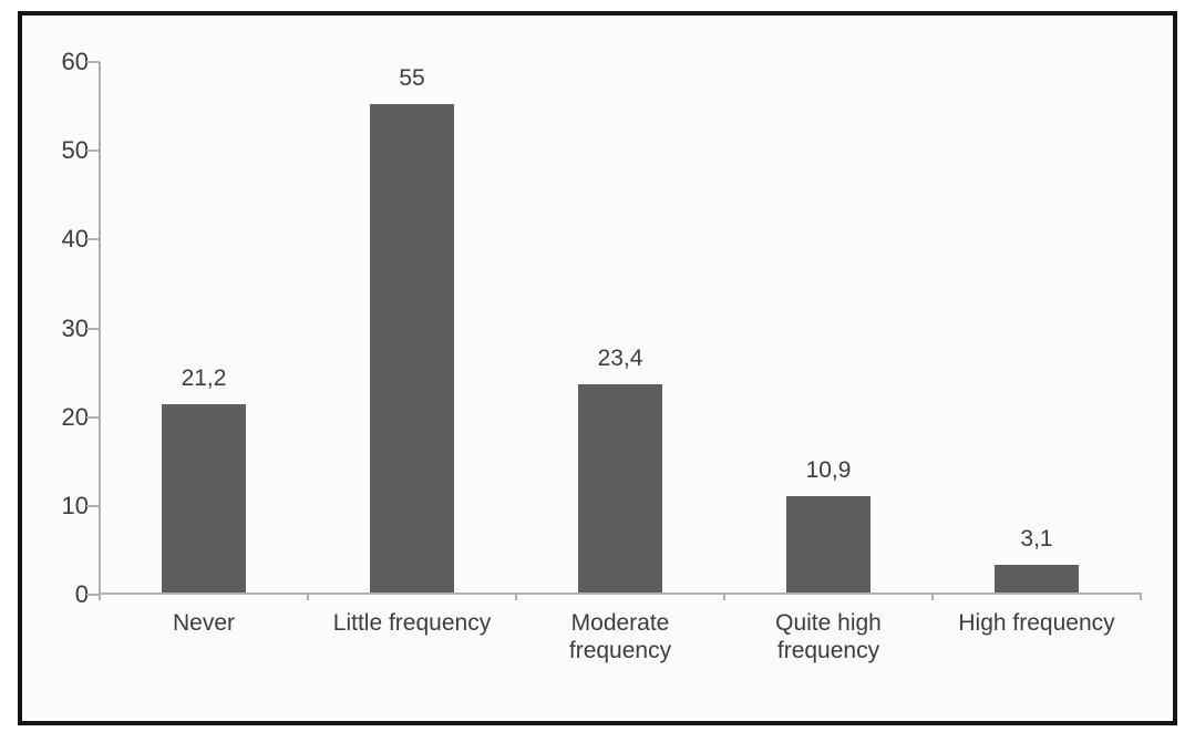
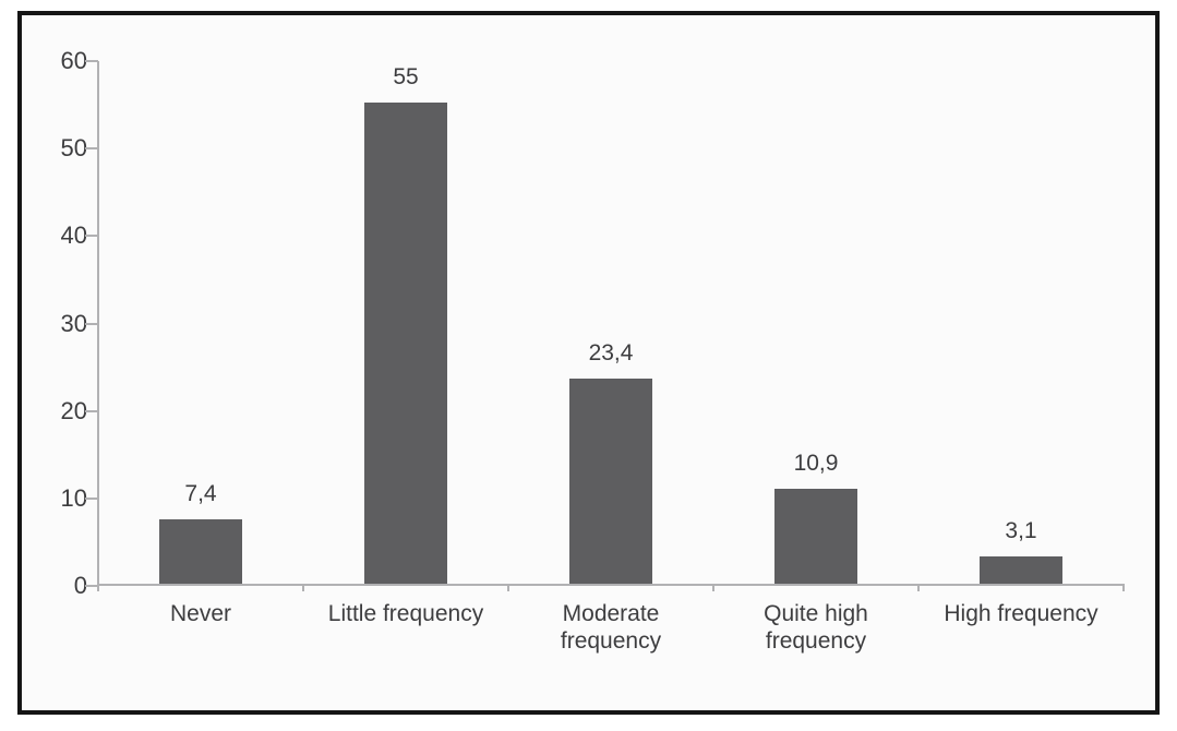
Never: 21,2 -> 7,4
